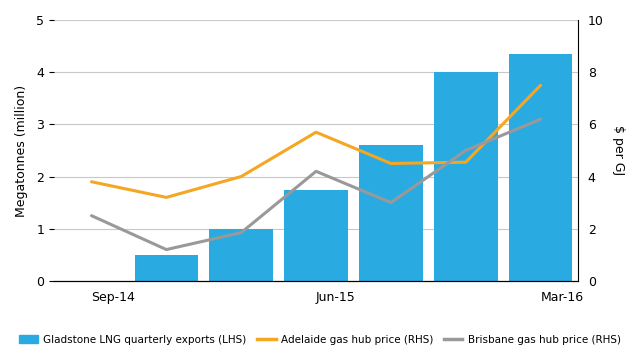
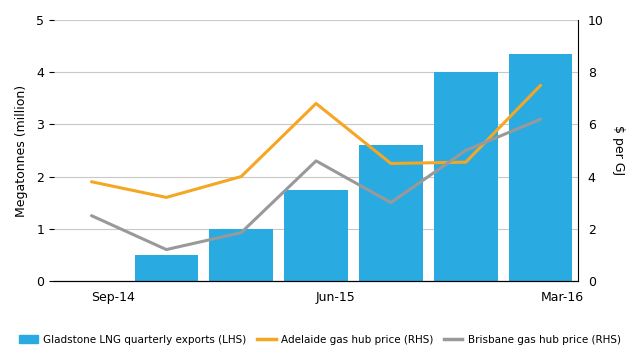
Adelaide gas hub price (RHS)/Jun-15: 5.70 -> 6.80
Brisbane gas hub price (RHS)/Jun-15: 4.20 -> 4.60
